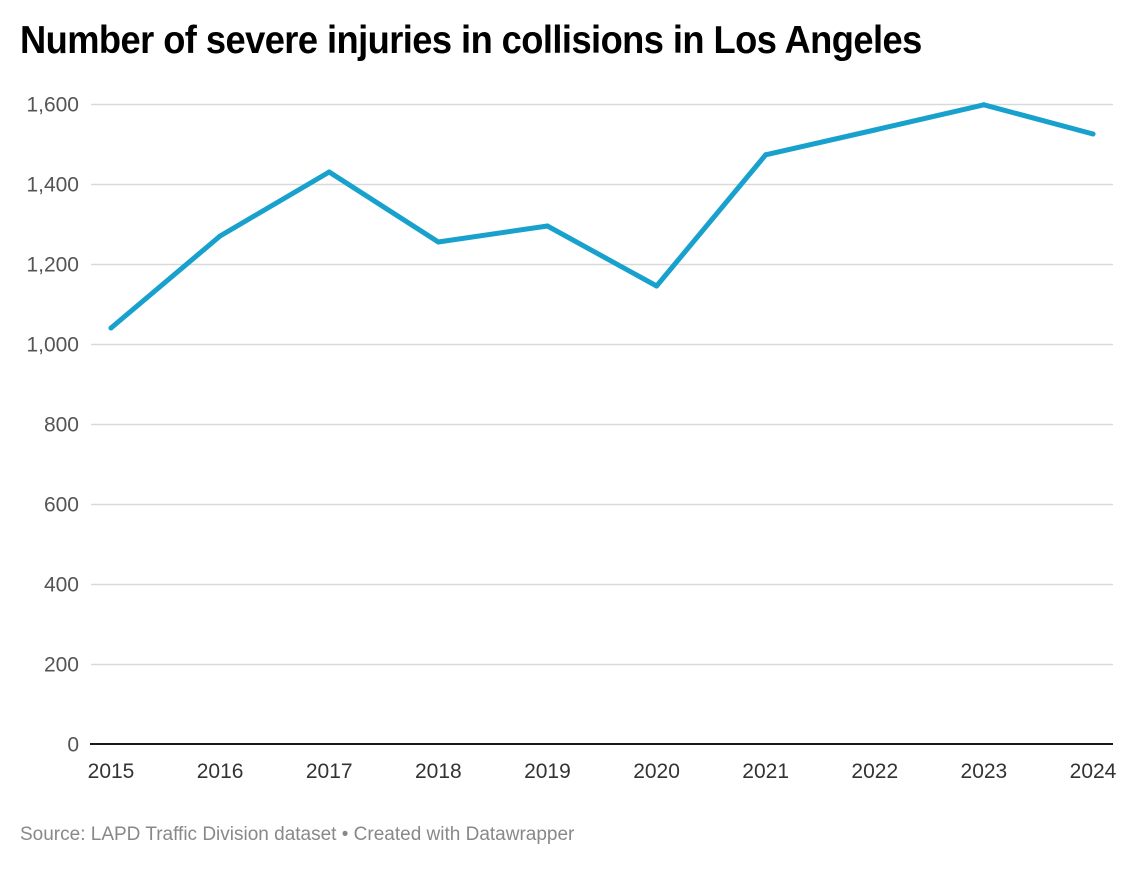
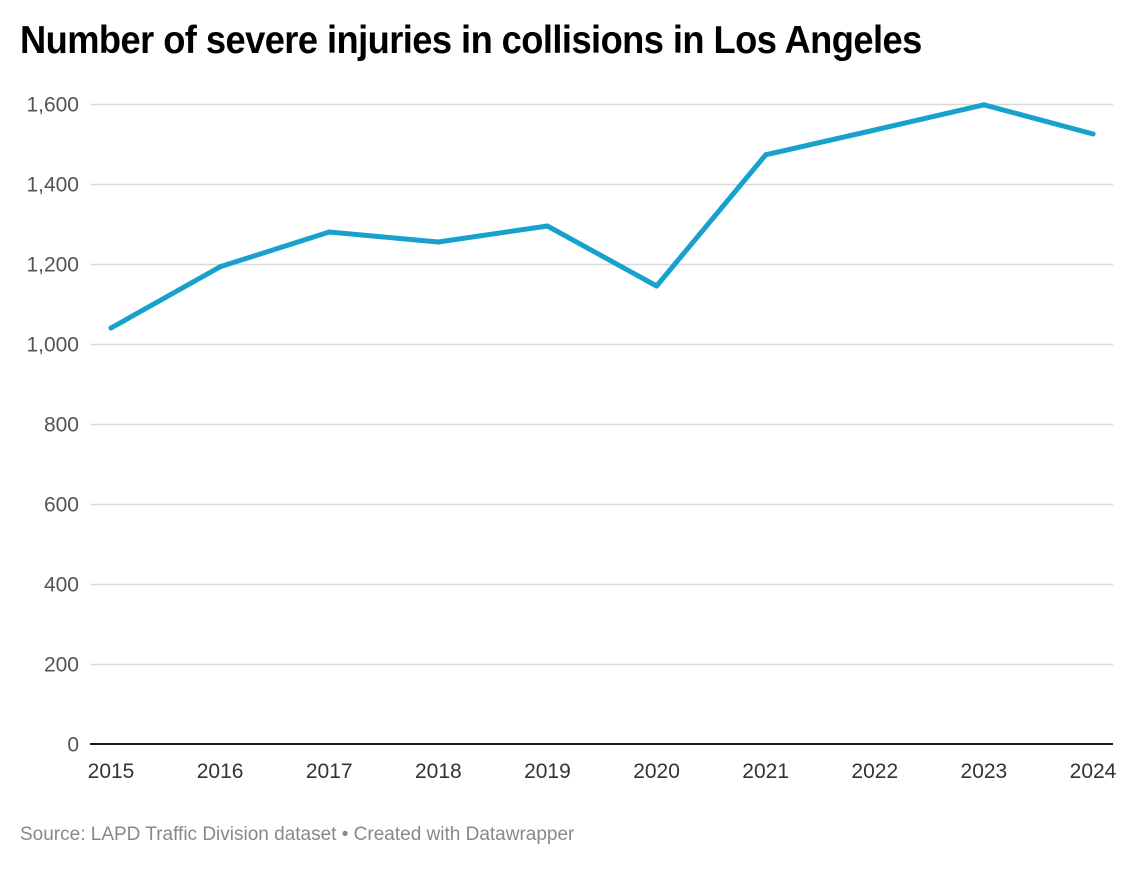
2016: 1270 -> 1190
2017: 1430 -> 1280
